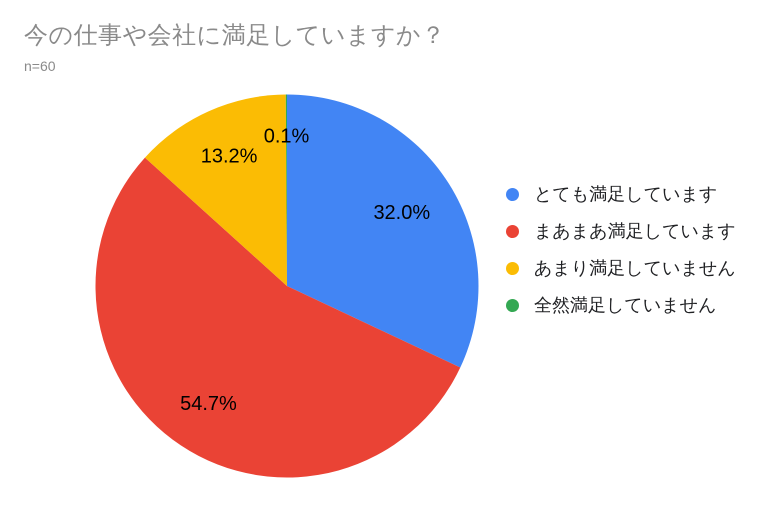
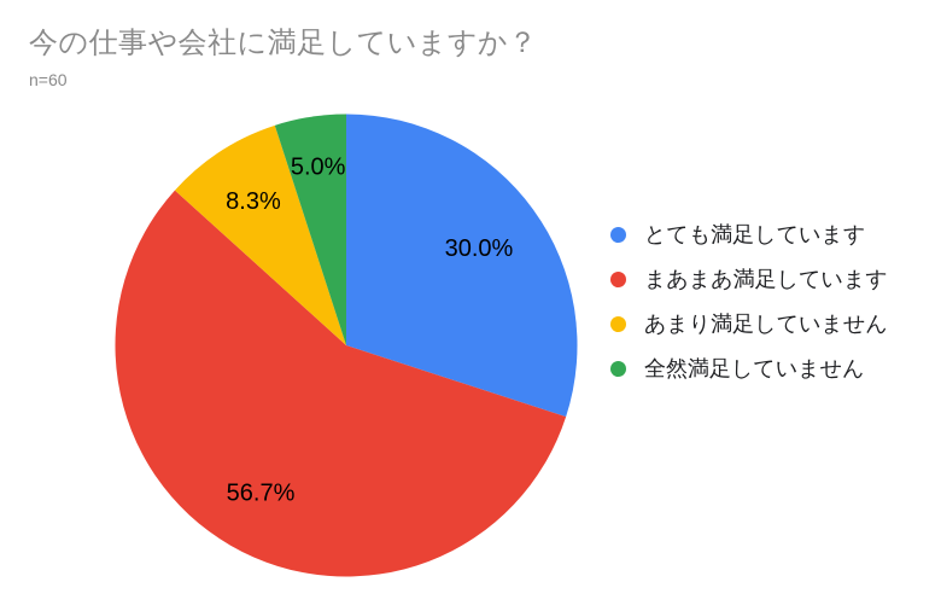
とても満足しています: 32.0% -> 30.0%
まあまあ満足しています: 54.7% -> 56.7%
あまり満足していません: 13.2% -> 8.3%
全然満足していません: 0.1% -> 5.0%
